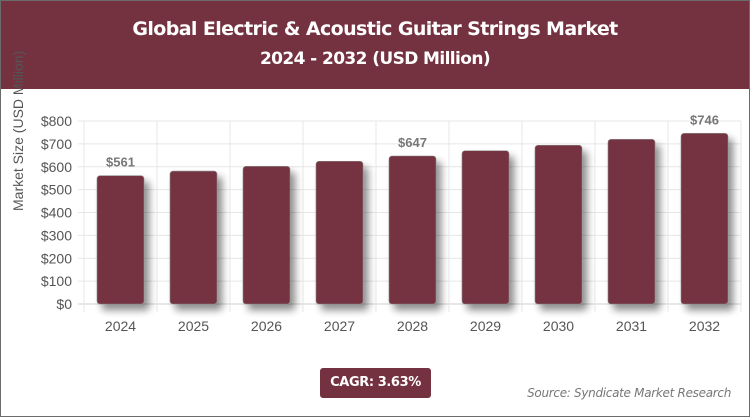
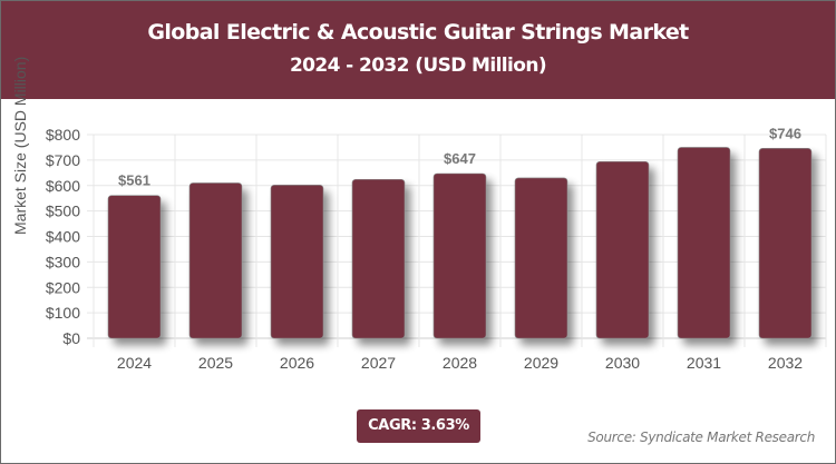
2025: $580 -> $610
2029: $670 -> $630
2031: $720 -> $750
